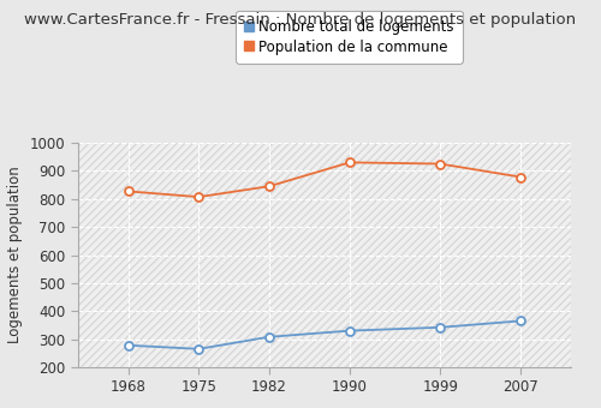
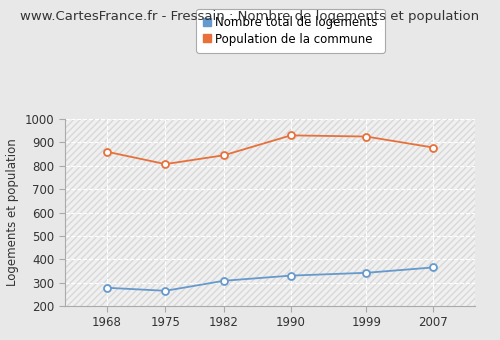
Population de la commune/1968: 827 -> 860
